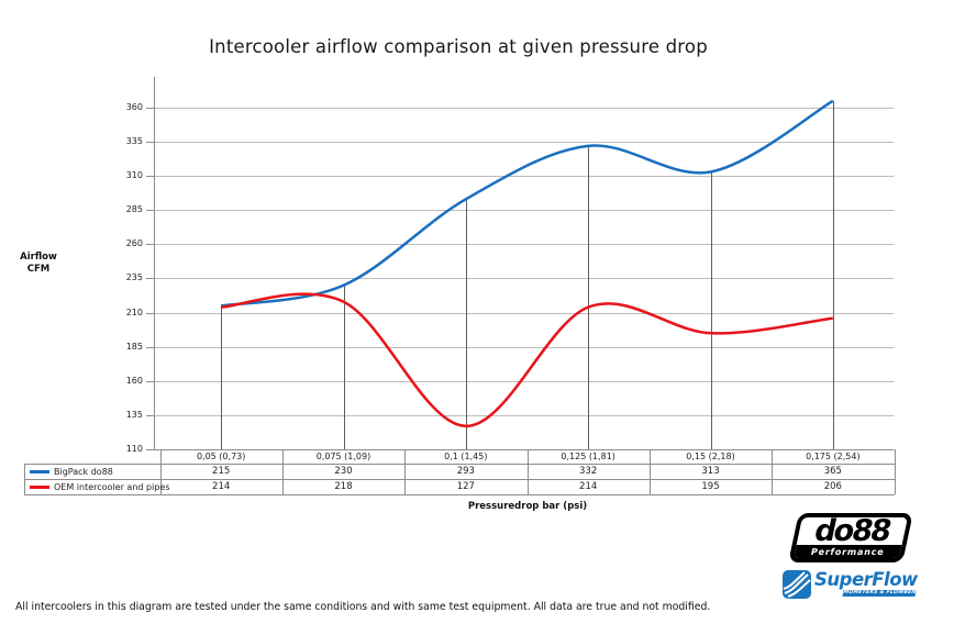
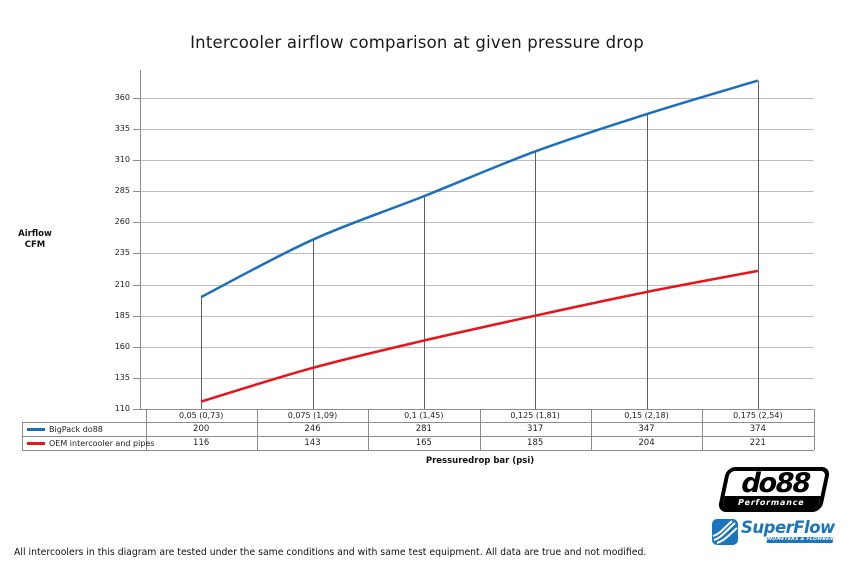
BigPack do88/0,05 (0,73): 215 -> 200
OEM intercooler and pipes/0,05 (0,73): 214 -> 116
BigPack do88/0,075 (1,09): 230 -> 246
OEM intercooler and pipes/0,075 (1,09): 218 -> 143
BigPack do88/0,1 (1,45): 293 -> 281
OEM intercooler and pipes/0,1 (1,45): 127 -> 165
BigPack do88/0,125 (1,81): 332 -> 317
OEM intercooler and pipes/0,125 (1,81): 214 -> 185
BigPack do88/0,15 (2,18): 313 -> 347
OEM intercooler and pipes/0,15 (2,18): 195 -> 204
BigPack do88/0,175 (2,54): 365 -> 374
OEM intercooler and pipes/0,175 (2,54): 206 -> 221
